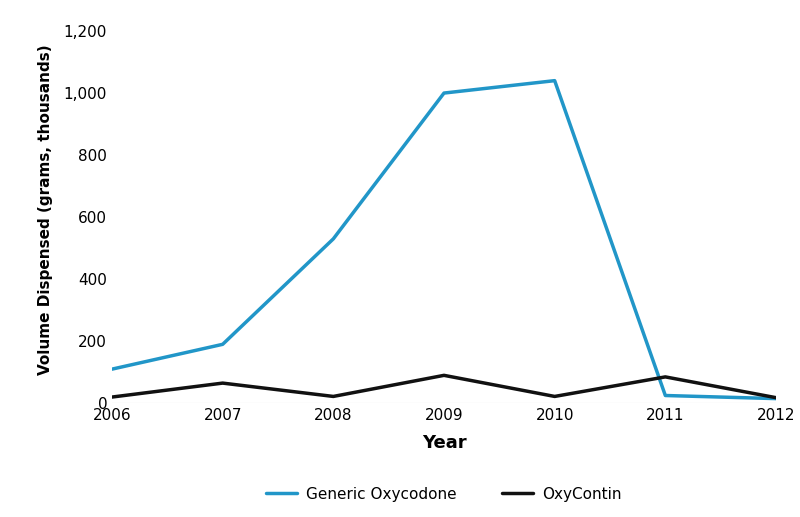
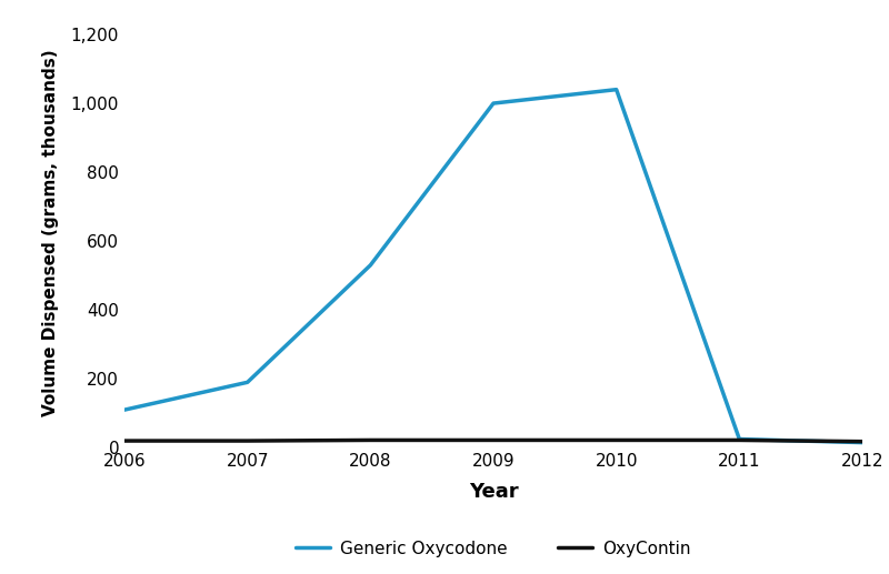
OxyContin/2007: 65 -> 20
OxyContin/2009: 90 -> 22
OxyContin/2011: 85 -> 22
